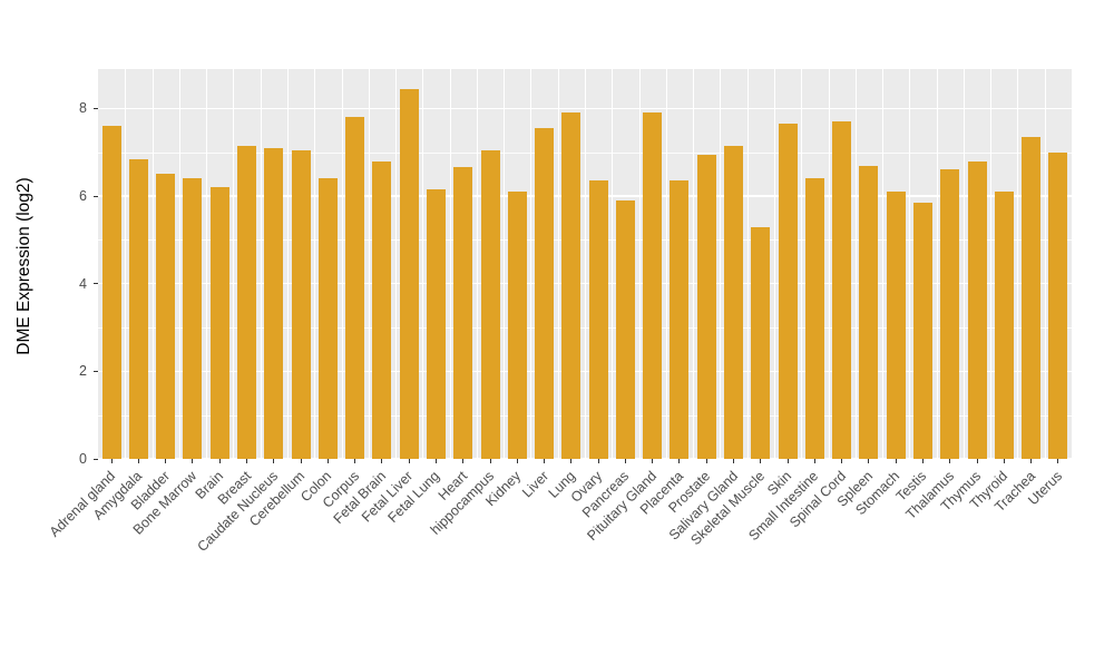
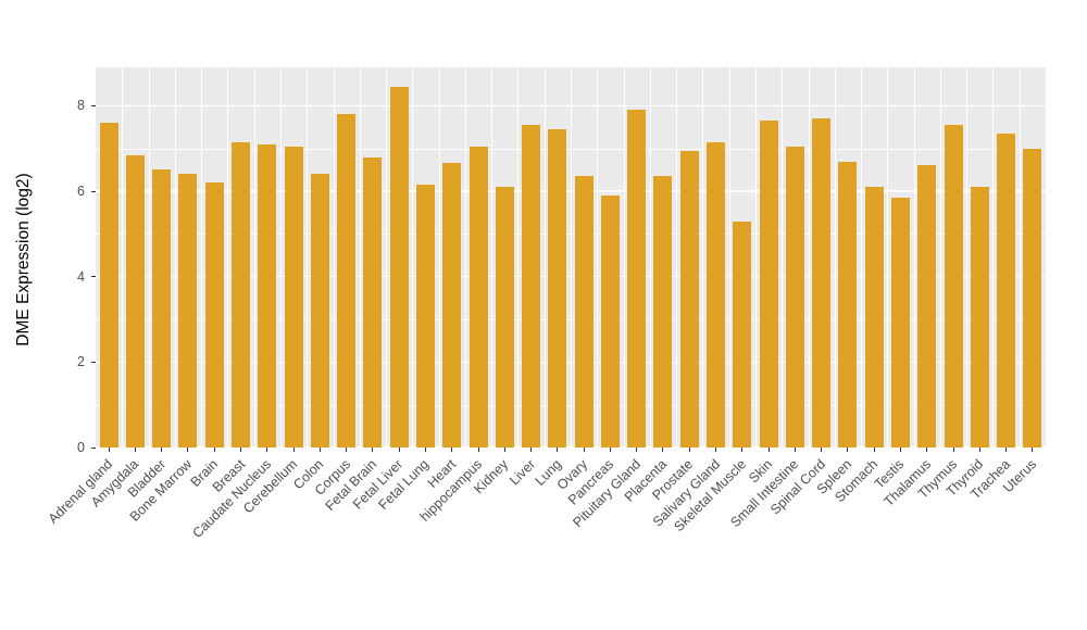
Lung: 7.9 -> 7.5
Small Intestine: 6.4 -> 7.0
Thymus: 6.8 -> 7.5
